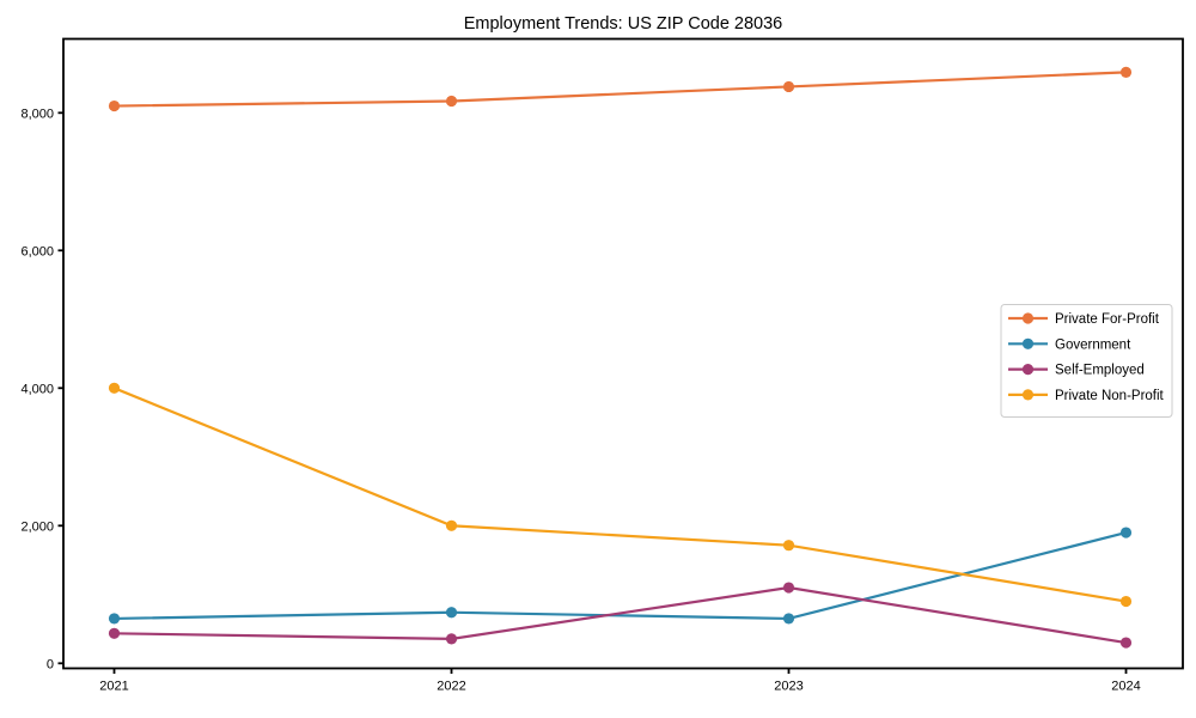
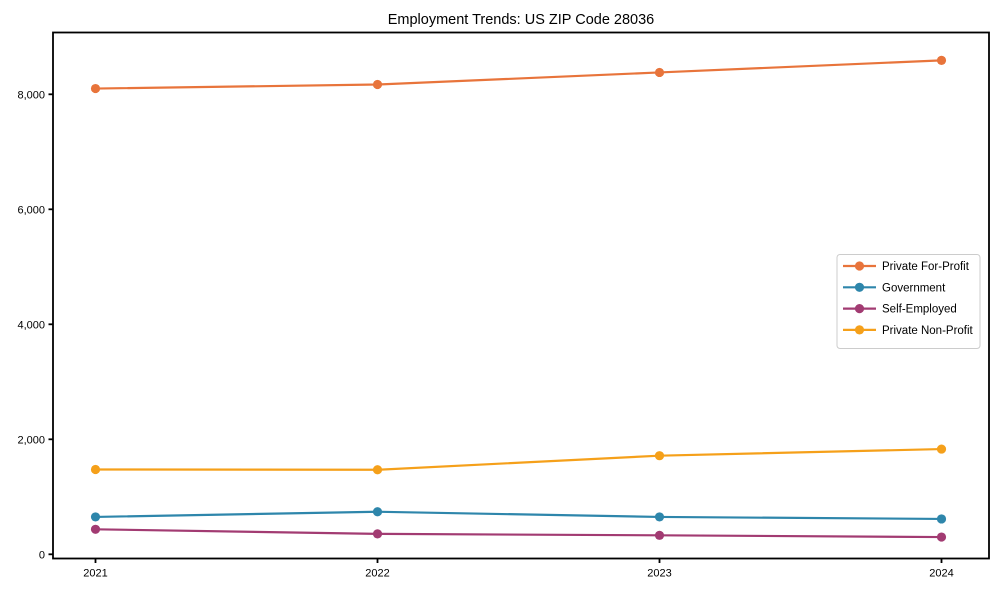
Private Non-Profit/2021: 4000 -> 1500
Private Non-Profit/2022: 2000 -> 1500
Self-Employed/2023: 1100 -> 300
Government/2024: 1900 -> 600
Private Non-Profit/2024: 900 -> 1800
